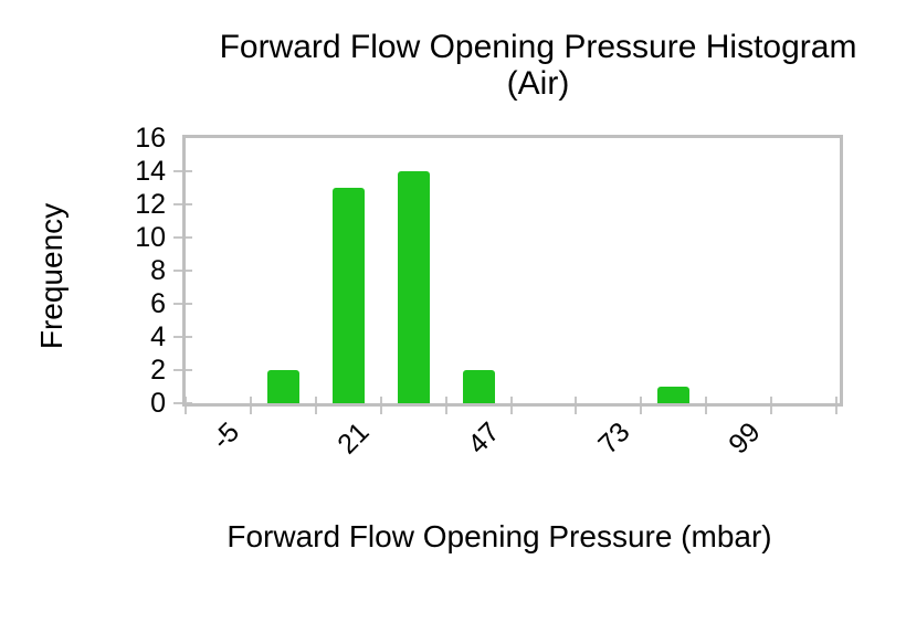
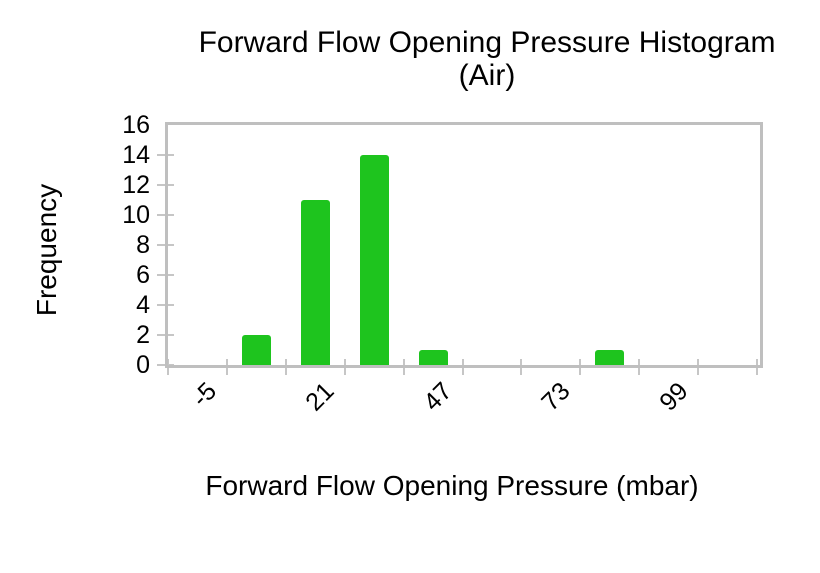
21: 13 -> 11
47: 2 -> 1
